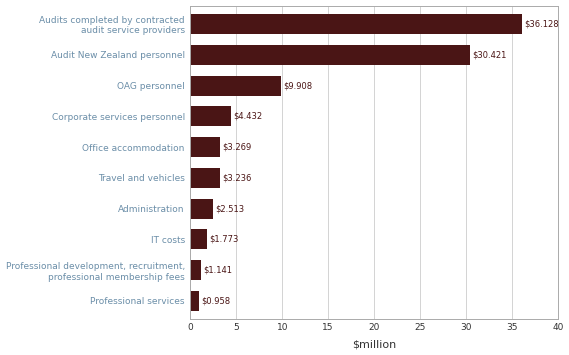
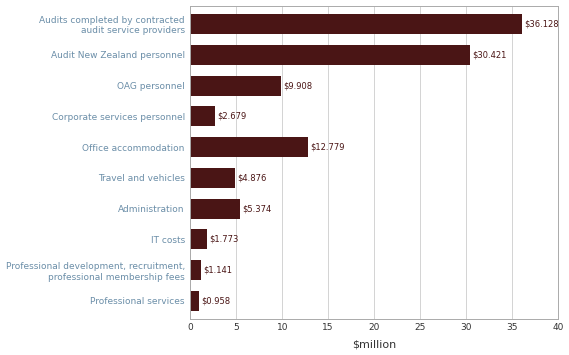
Corporate services personnel: $4.432 -> $2.679
Office accommodation: $3.269 -> $12.779
Travel and vehicles: $3.236 -> $4.876
Administration: $2.513 -> $5.374
